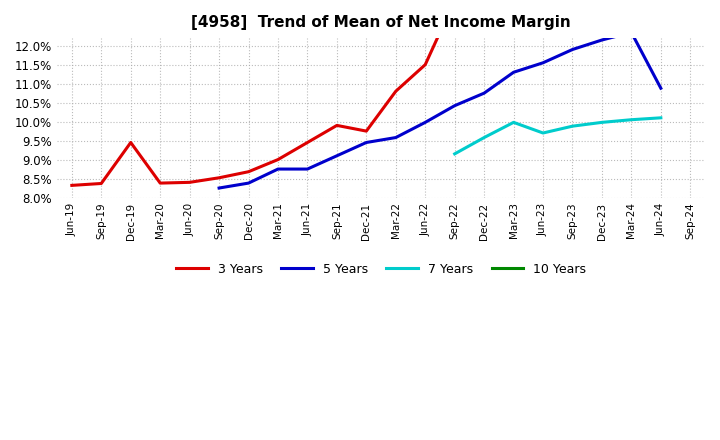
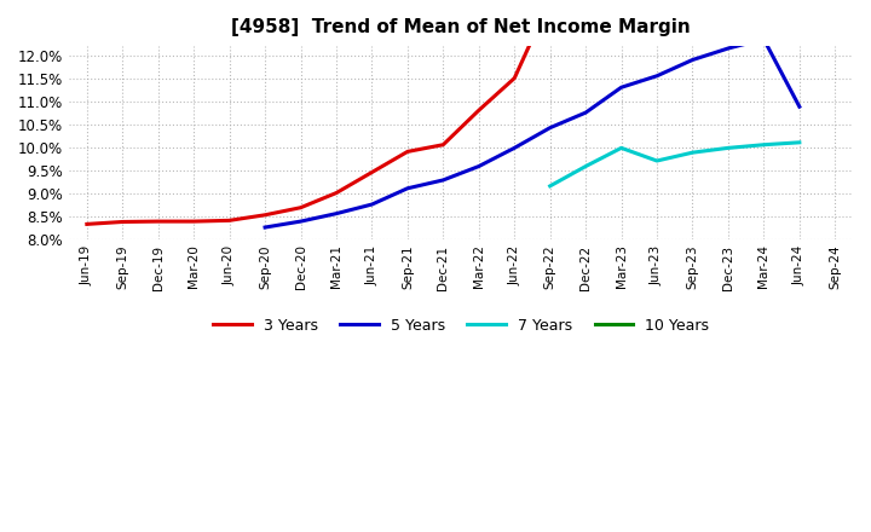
3 Years/Dec-19: 9.45% -> 8.38%
5 Years/Mar-21: 8.75% -> 8.55%
3 Years/Dec-21: 9.75% -> 10.05%
5 Years/Dec-21: 9.45% -> 9.28%
